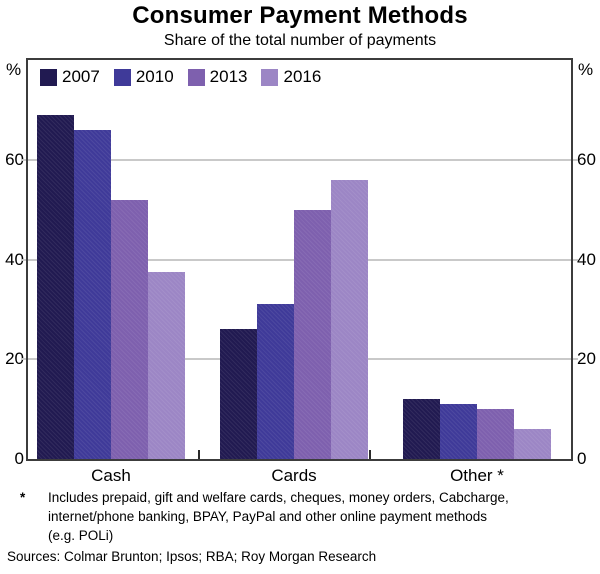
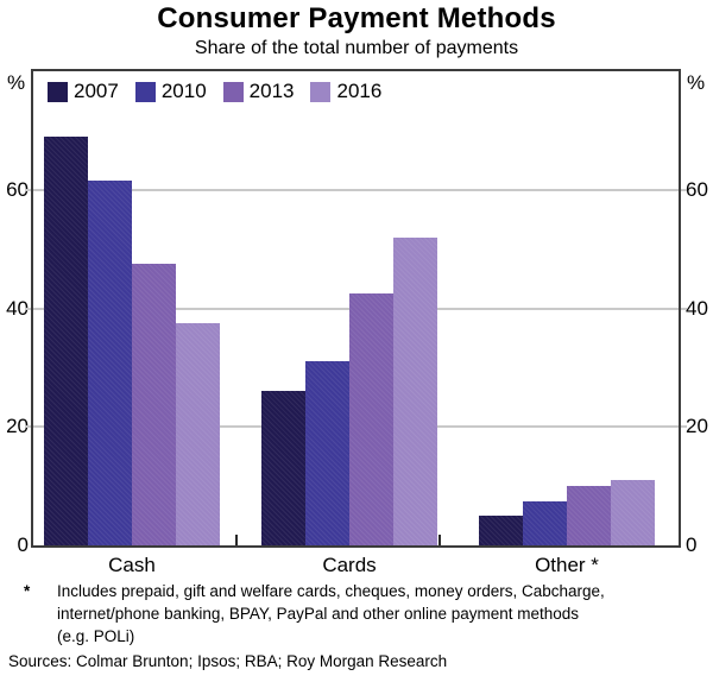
2010/Cash: 66 -> 62
2013/Cash: 52 -> 48
2013/Cards: 50 -> 42
2016/Cards: 56 -> 52
2007/Other *: 12 -> 5
2010/Other *: 11 -> 8
2016/Other *: 6 -> 11
